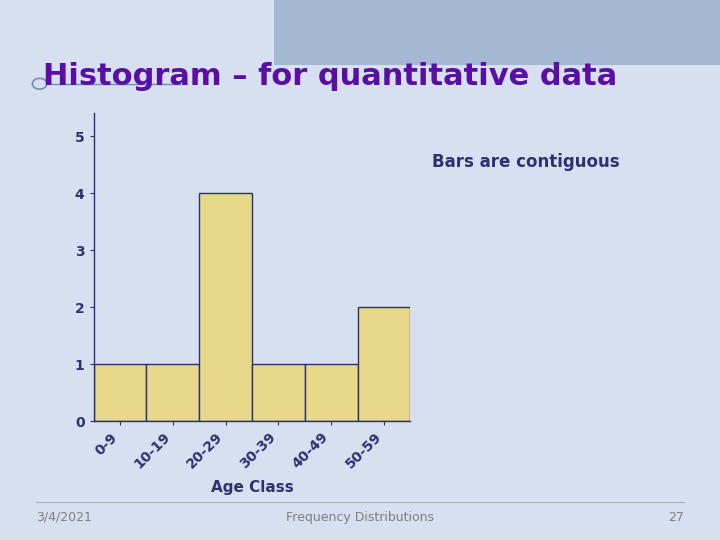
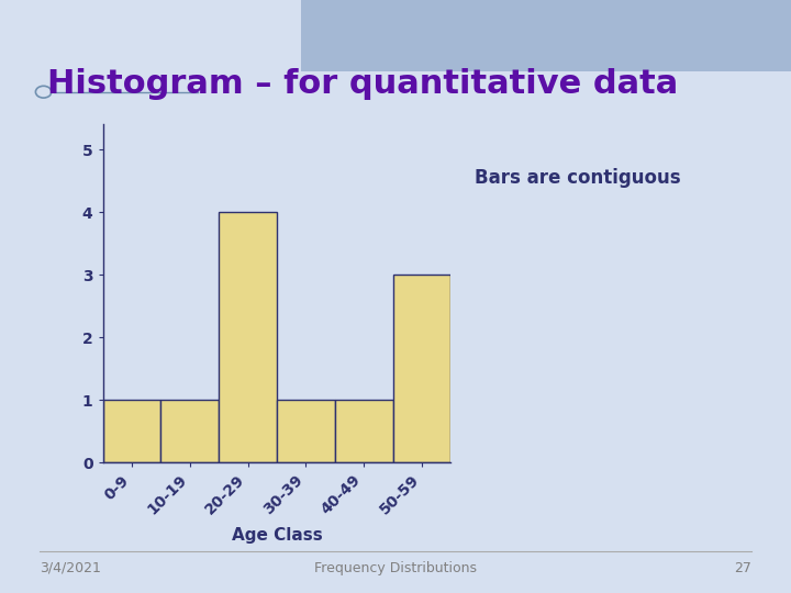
50-59: 2 -> 3
